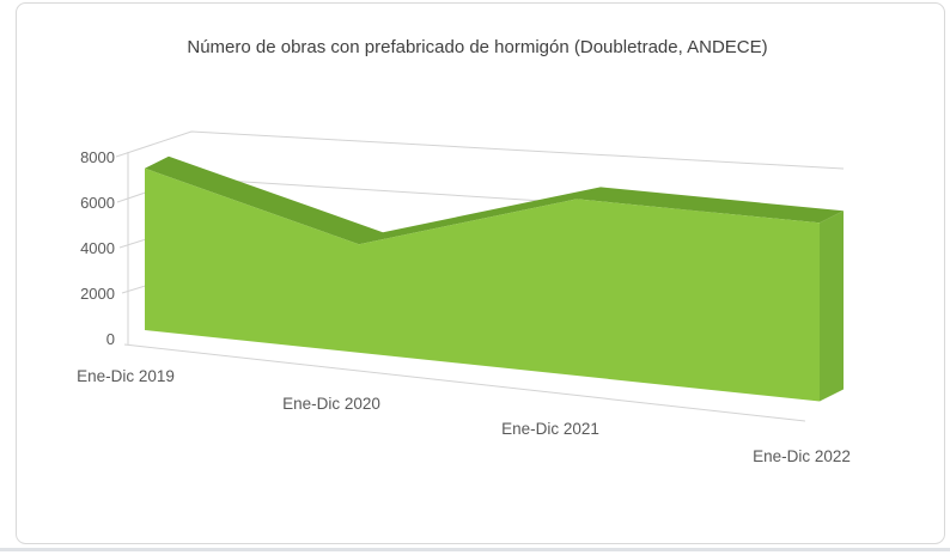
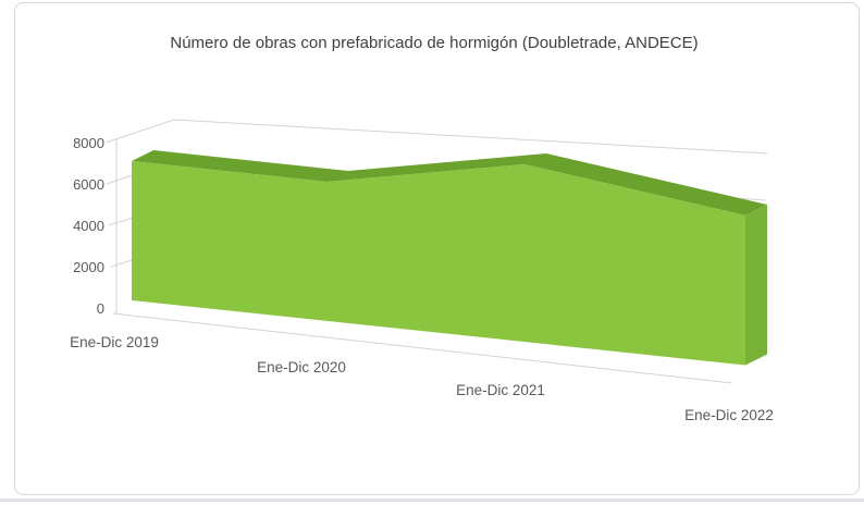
Ene-Dic 2019: 7400 -> 7000
Ene-Dic 2020: 4400 -> 6200
Ene-Dic 2021: 6700 -> 7400
Ene-Dic 2022: 5100 -> 4700
